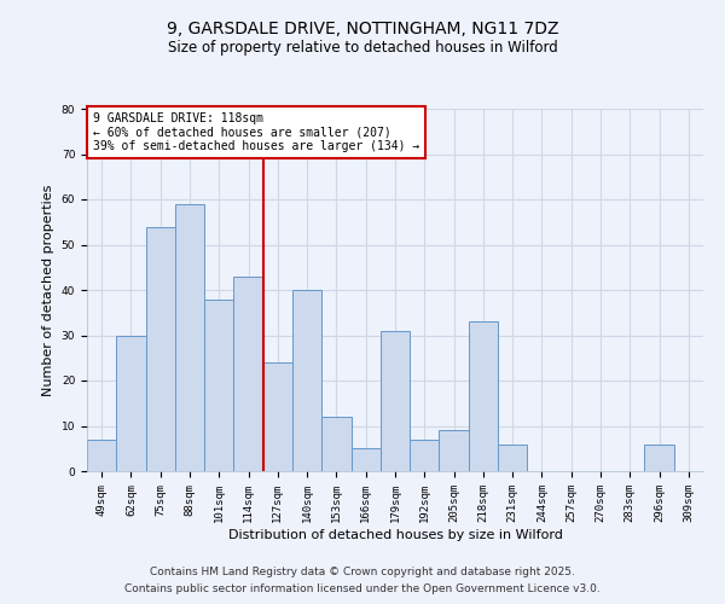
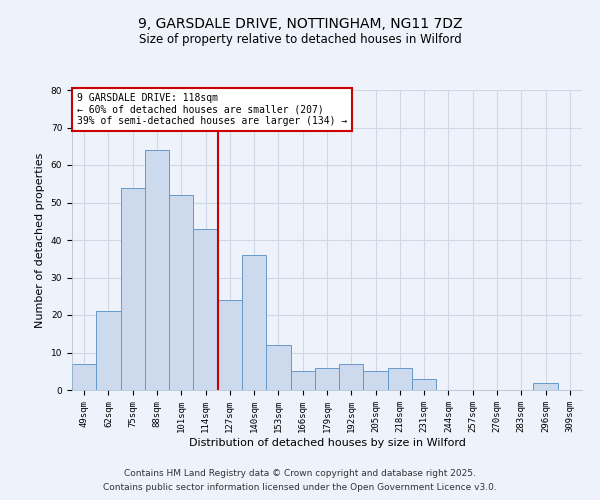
62sqm: 30 -> 21
88sqm: 59 -> 64
101sqm: 38 -> 52
140sqm: 40 -> 36
179sqm: 31 -> 6
205sqm: 9 -> 5
218sqm: 33 -> 6
231sqm: 6 -> 3
296sqm: 6 -> 2
